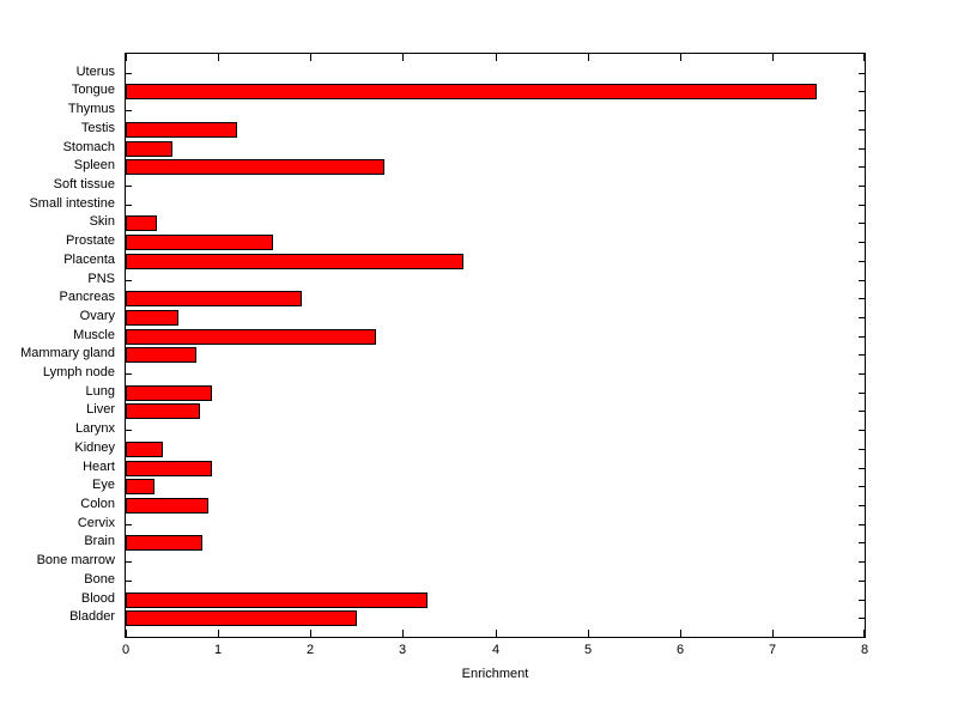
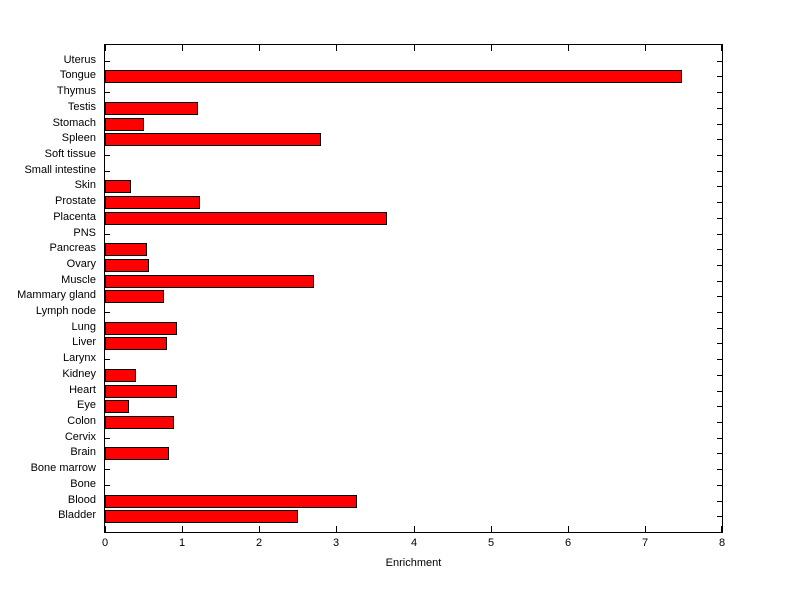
Prostate: 1.6 -> 1.2
Pancreas: 1.9 -> 0.6
